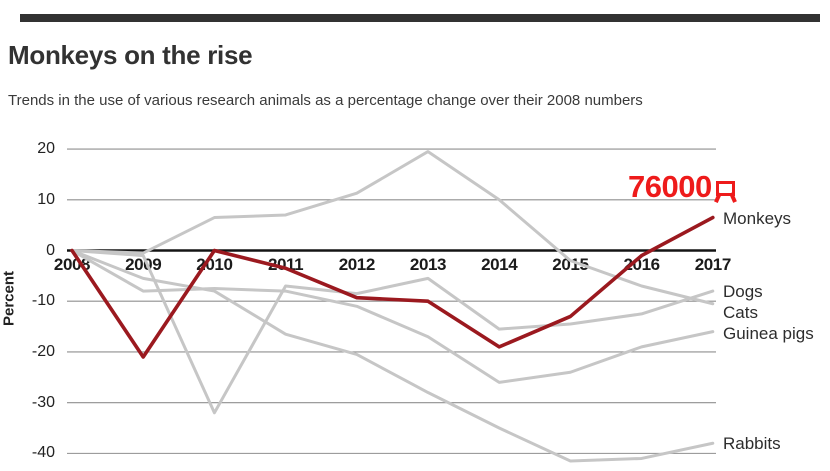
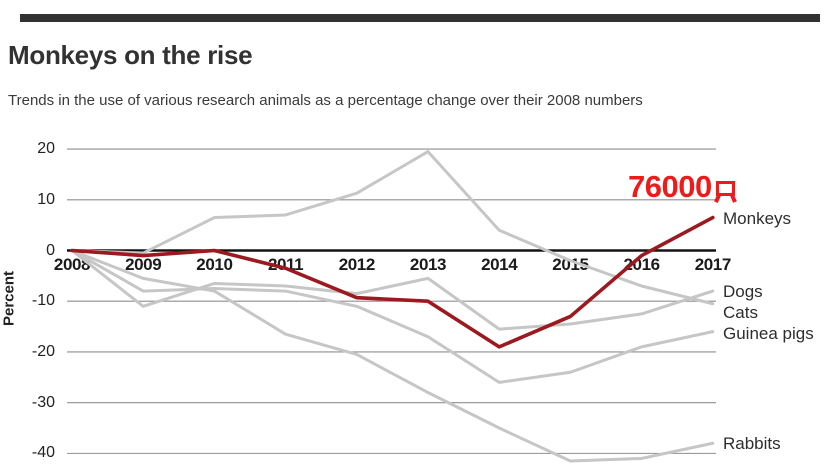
Monkeys/2009: -21 -> -1
Dogs/2009: -1 -> -11
Dogs/2010: -32 -> -6
Cats/2014: 10 -> 4
